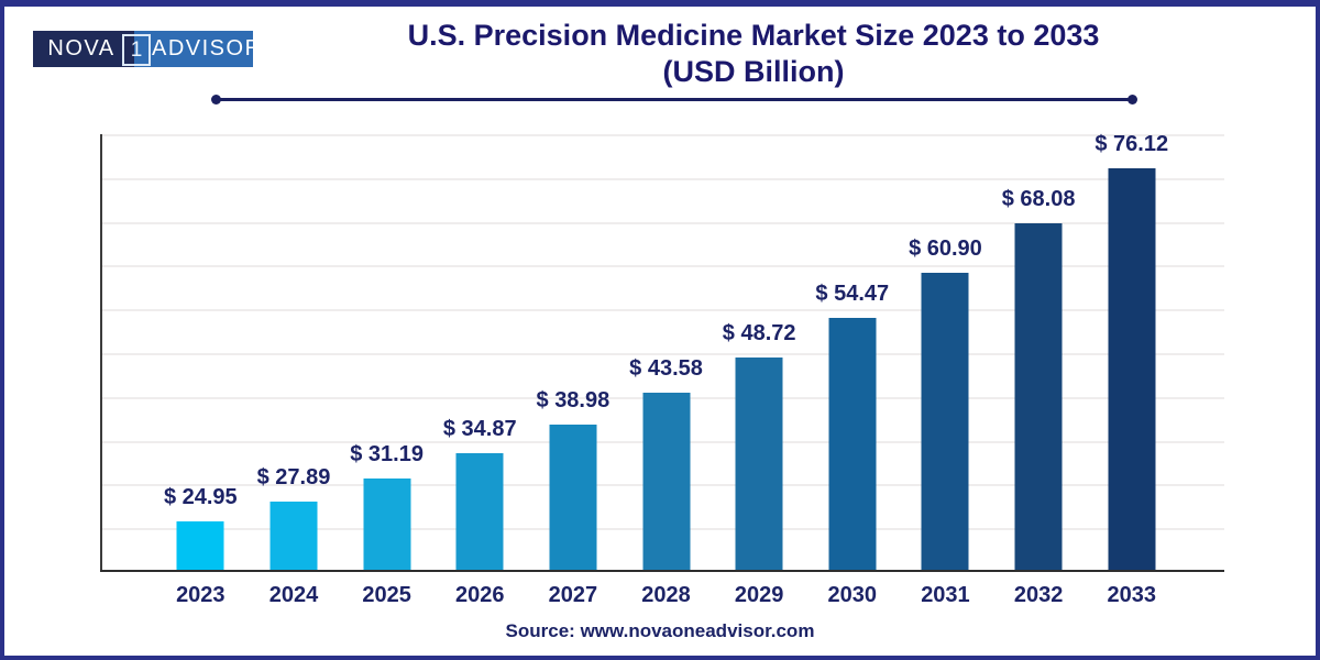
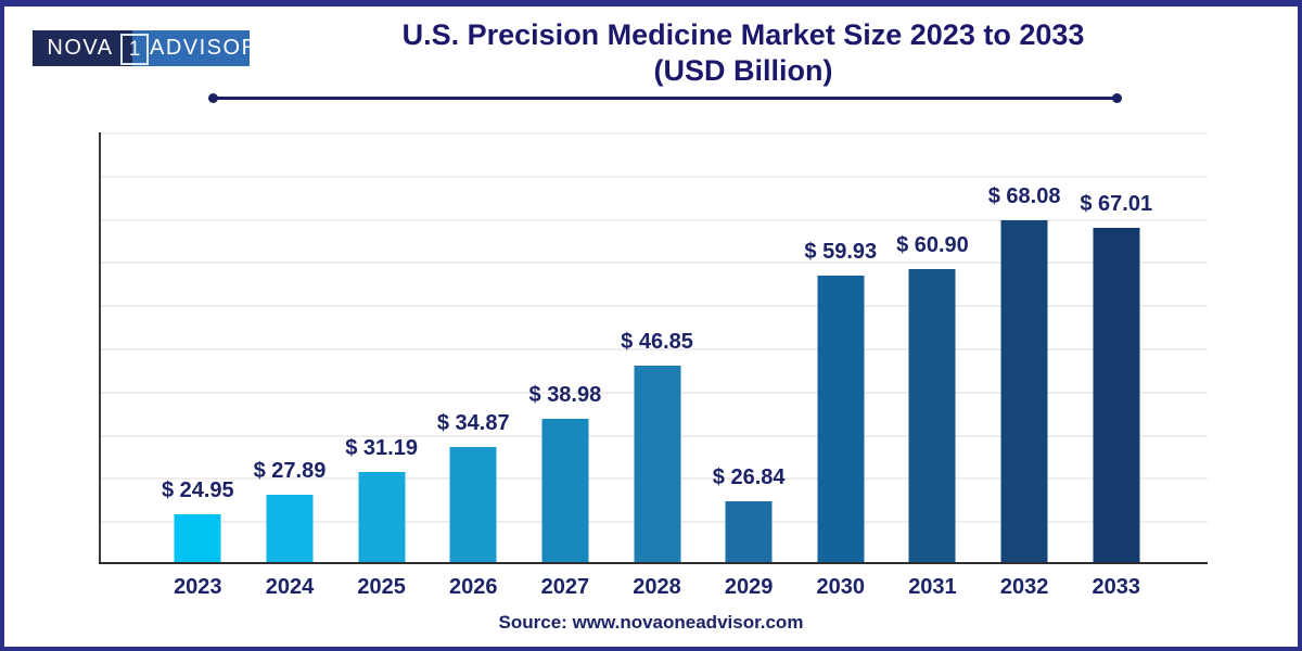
2028: 43.58 -> 46.85
2029: 48.72 -> 26.84
2030: 54.47 -> 59.93
2033: 76.12 -> 67.01
